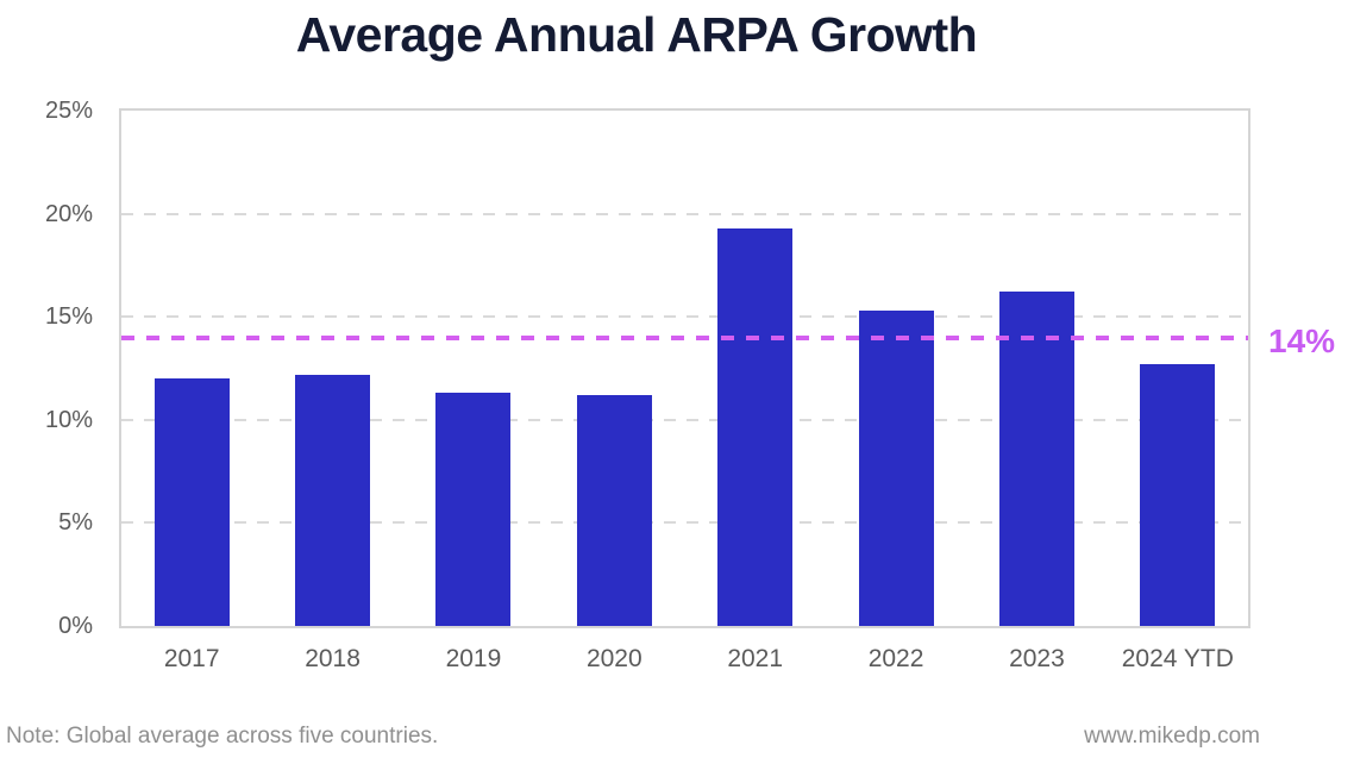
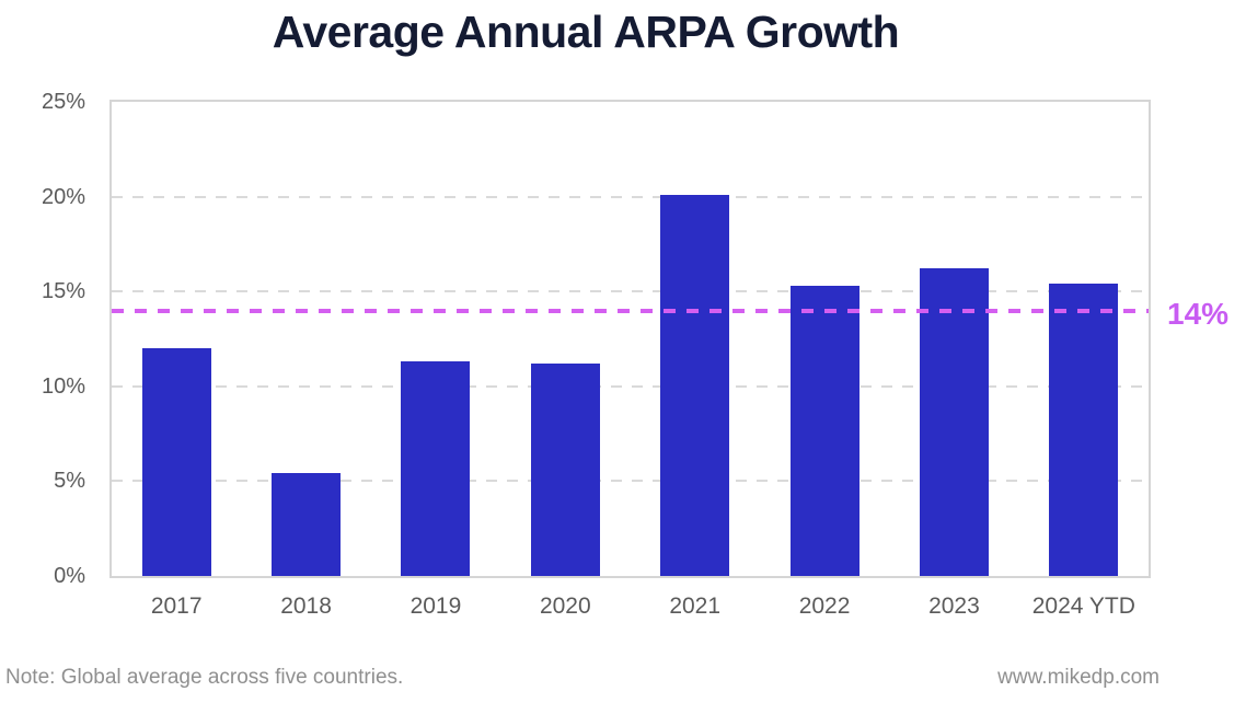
2018: 12.2% -> 5.4%
2021: 19.3% -> 20.1%
2024 YTD: 12.7% -> 15.4%
